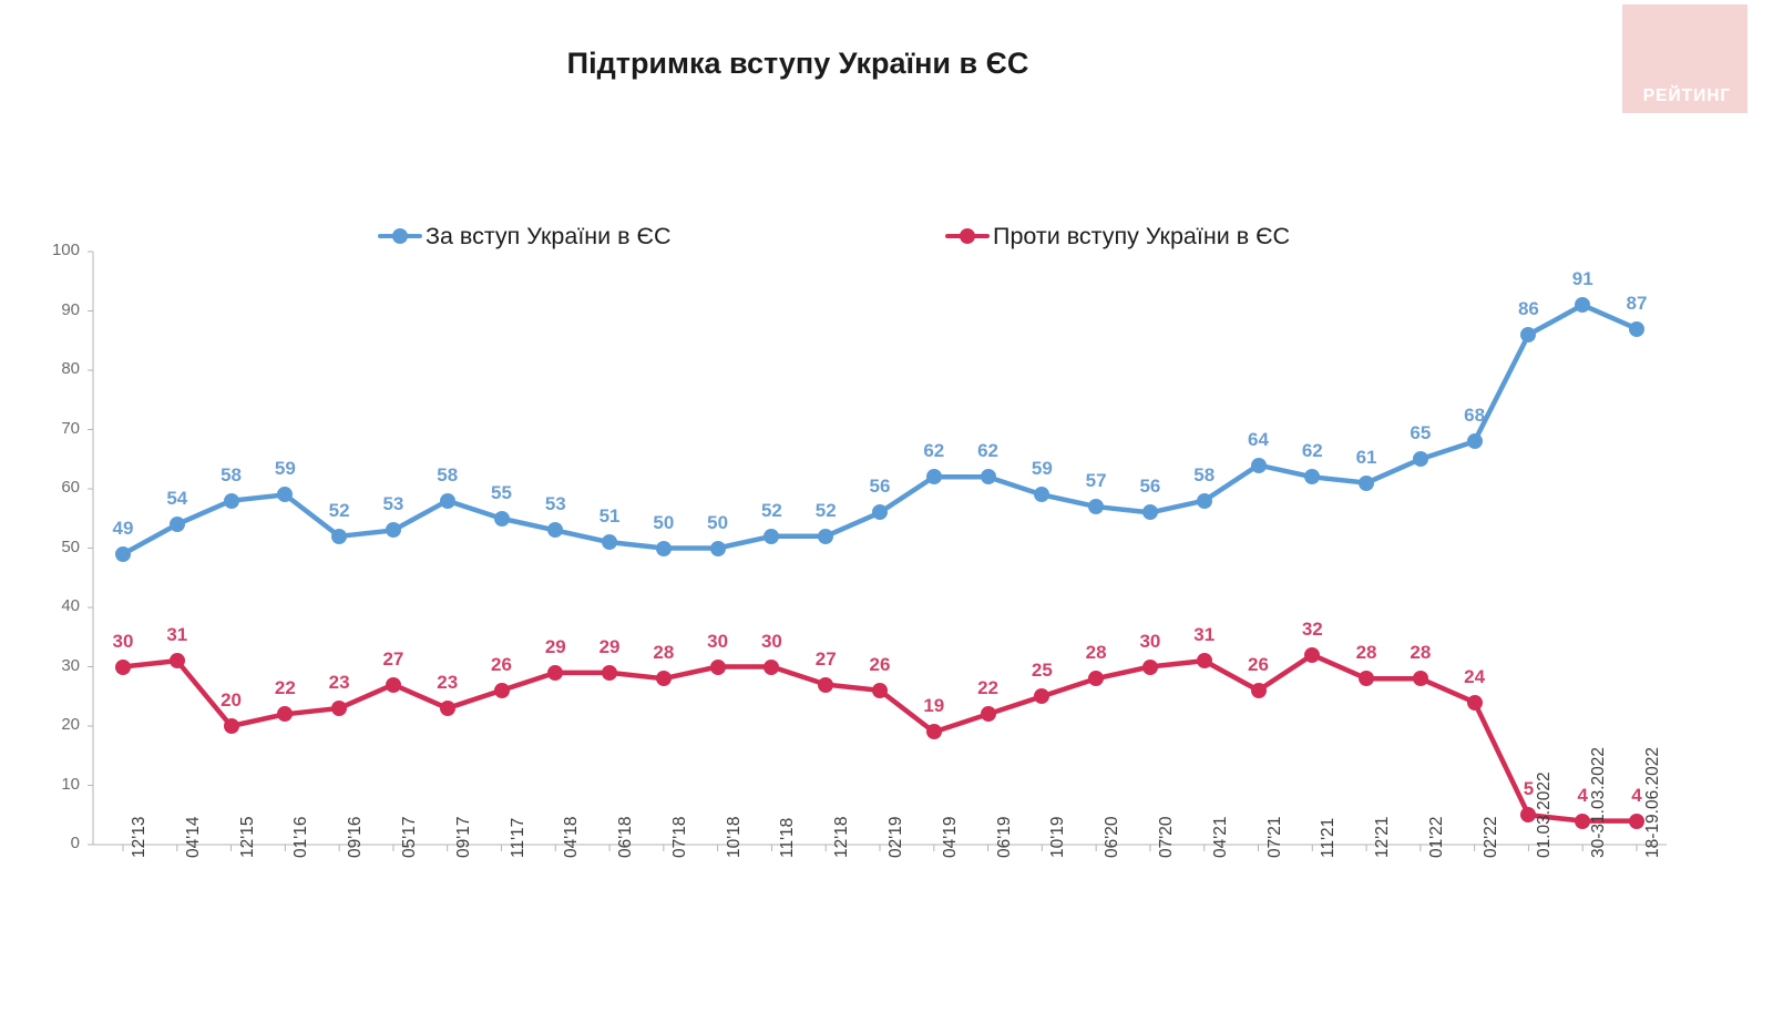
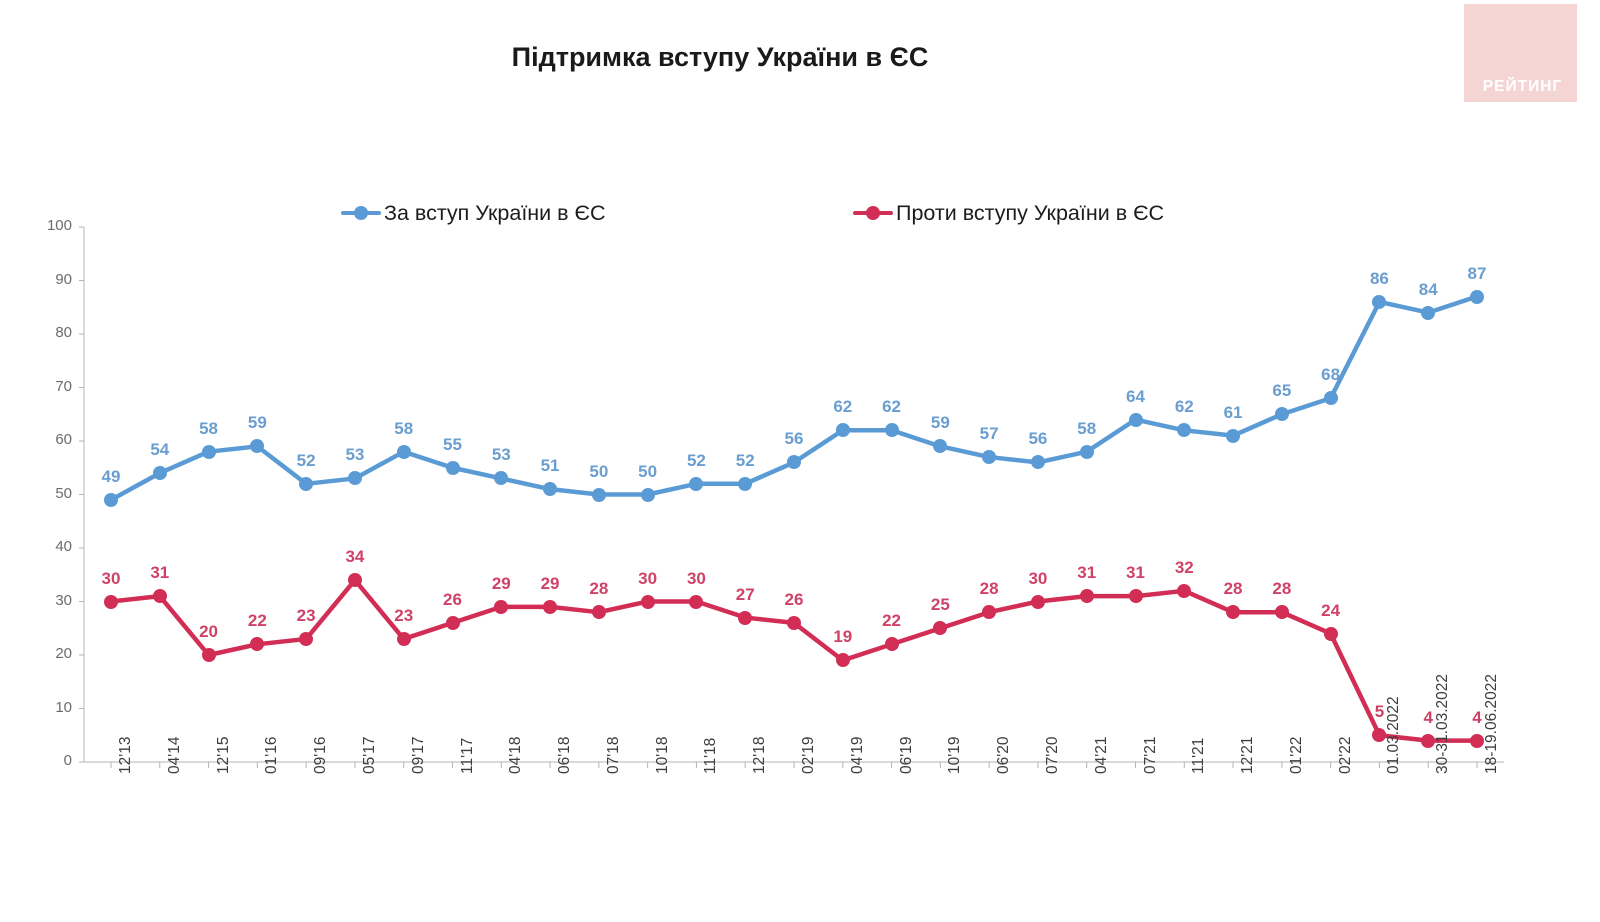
Проти вступу України в ЄС/05'17: 27 -> 34
Проти вступу України в ЄС/07'21: 26 -> 31
За вступ України в ЄС/30-31.03.2022: 91 -> 84
